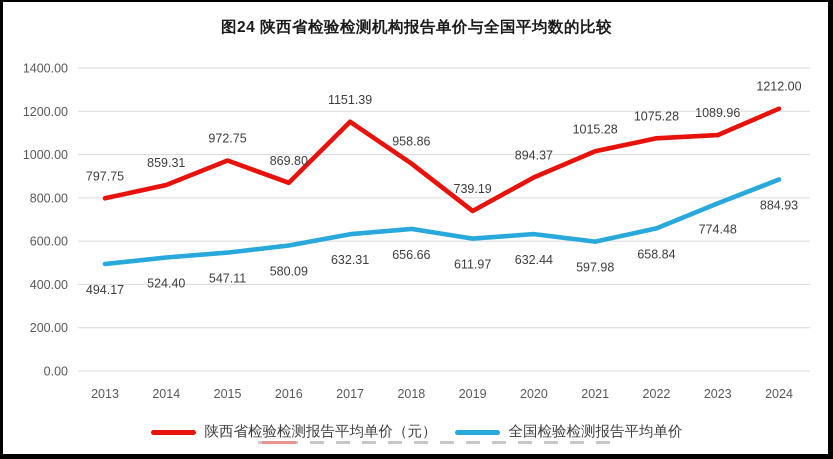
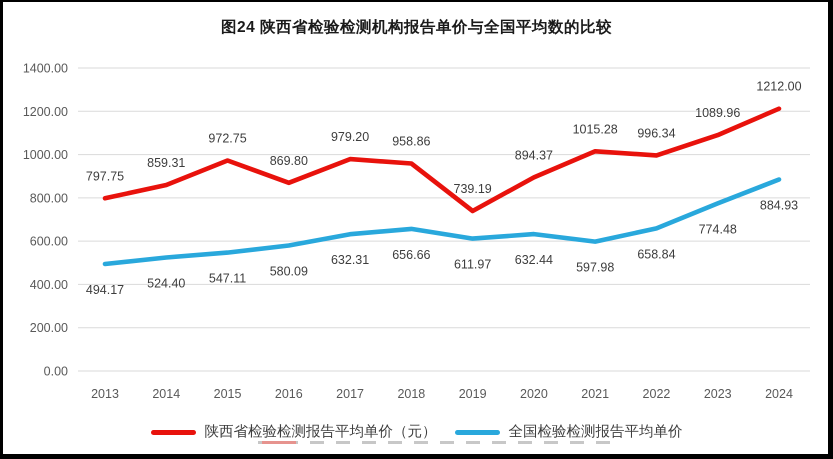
陕西省检验检测报告平均单价（元）/2017: 1151.39 -> 979.20
陕西省检验检测报告平均单价（元）/2022: 1075.28 -> 996.34
